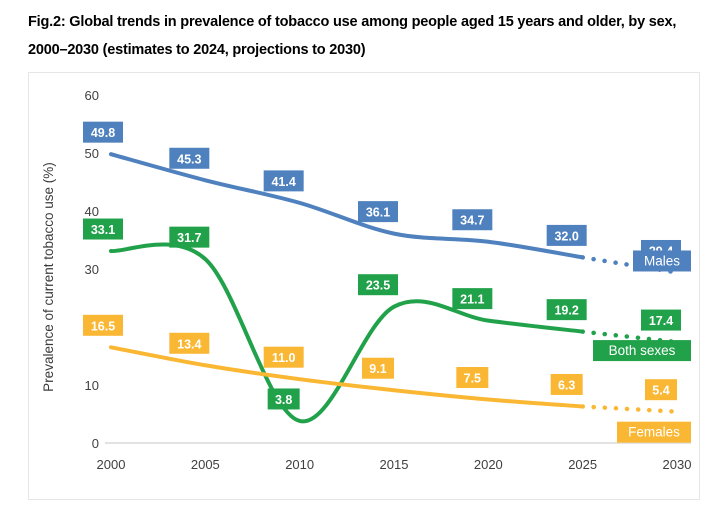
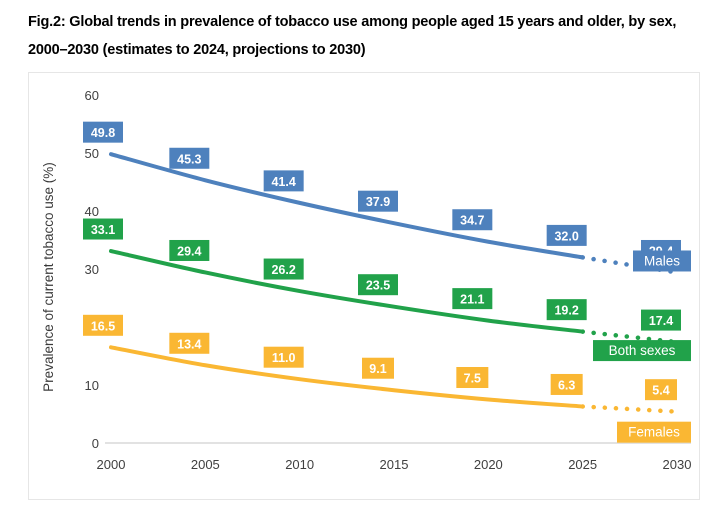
Both sexes/2005: 31.7 -> 29.4
Both sexes/2010: 3.8 -> 26.2
Males/2015: 36.1 -> 37.9
